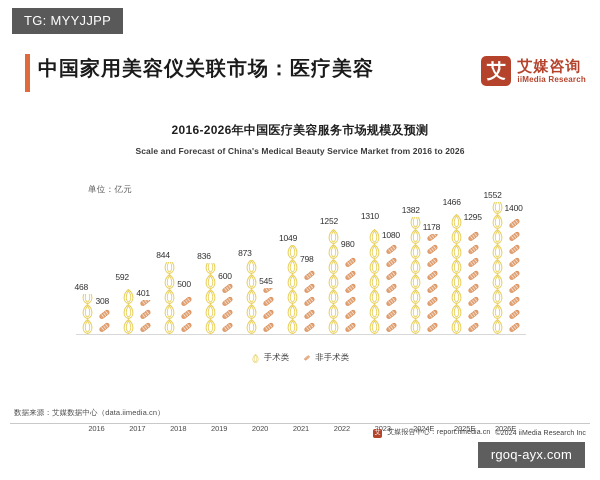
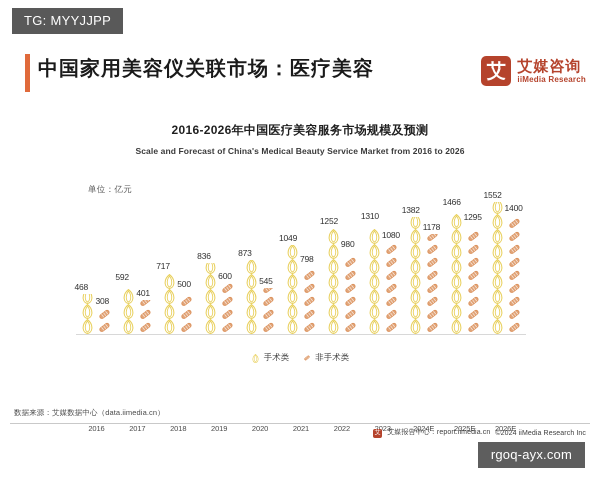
手术类/2018: 844 -> 717
